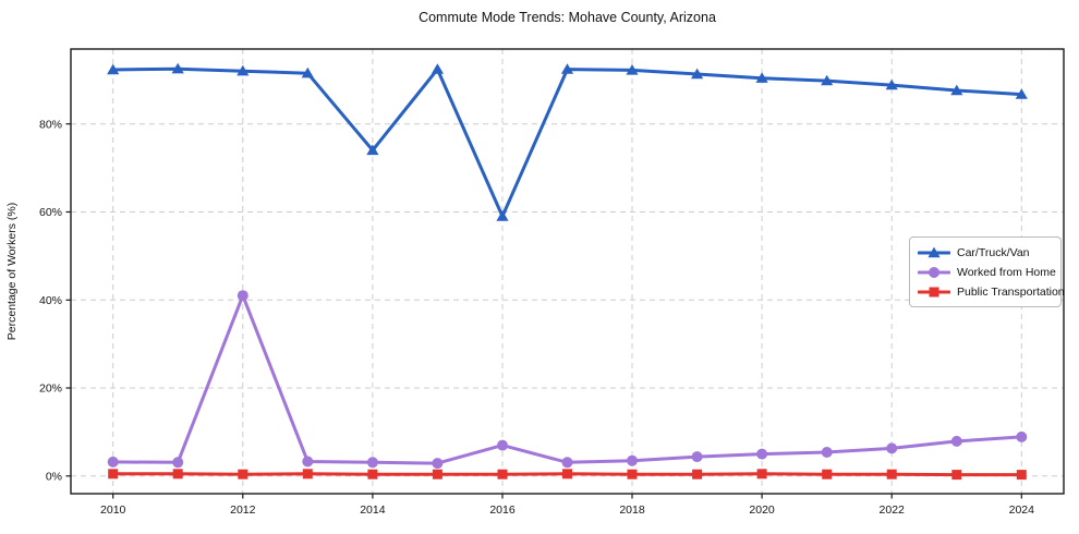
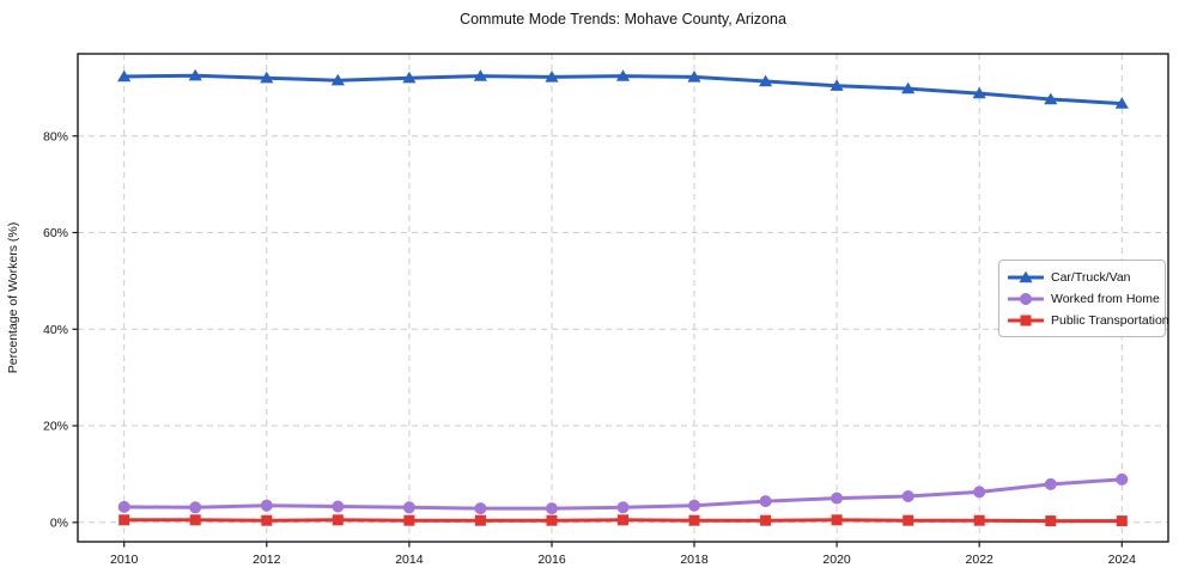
Worked from Home/2012: 41% -> 4%
Car/Truck/Van/2014: 74% -> 92%
Car/Truck/Van/2016: 59% -> 92%
Worked from Home/2016: 7% -> 3%
